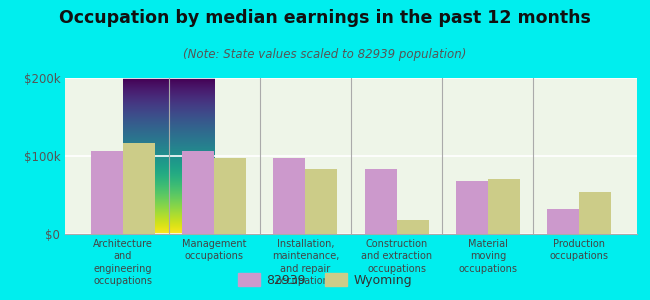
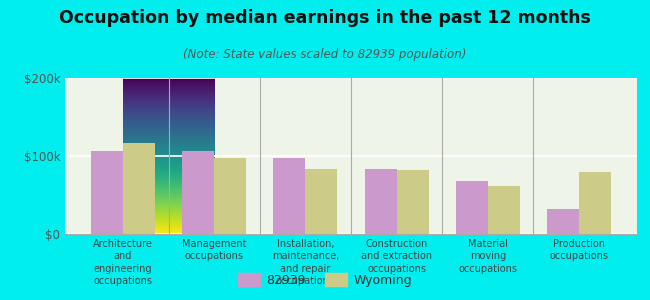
Wyoming/Construction and extraction occupations: $18k -> $82k
Wyoming/Material moving occupations: $70k -> $62k
Wyoming/Production occupations: $54k -> $80k
